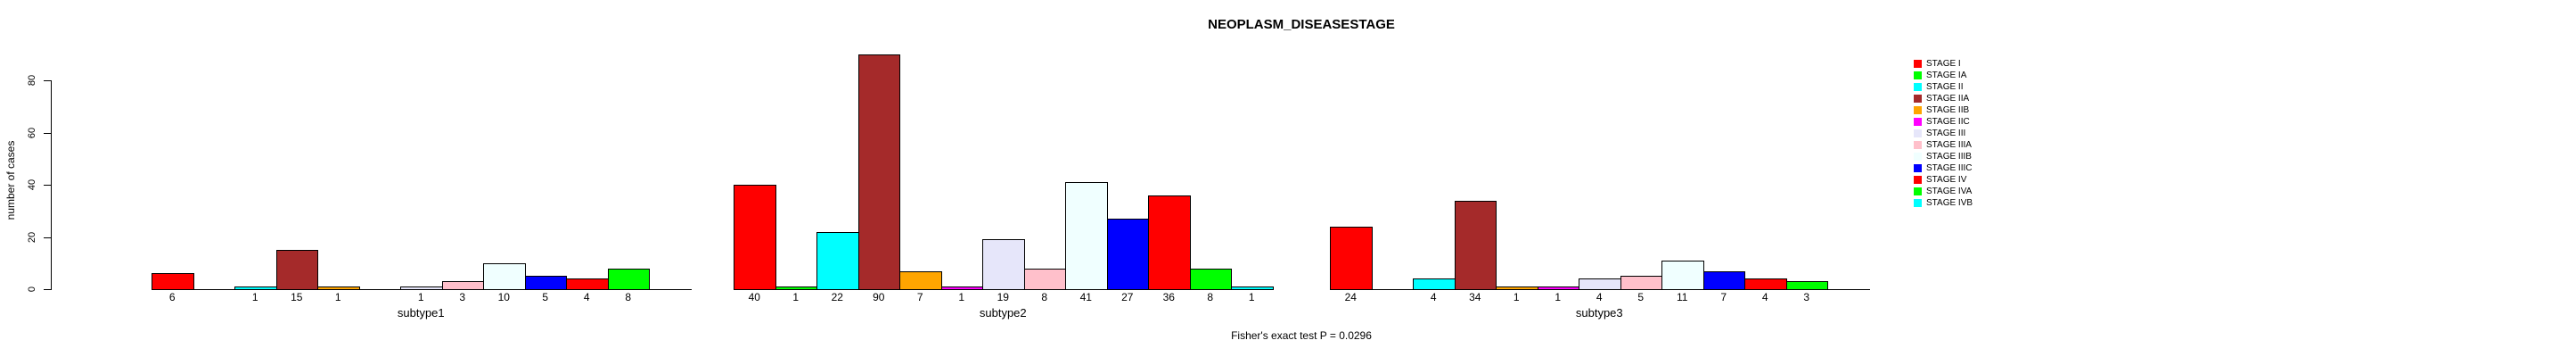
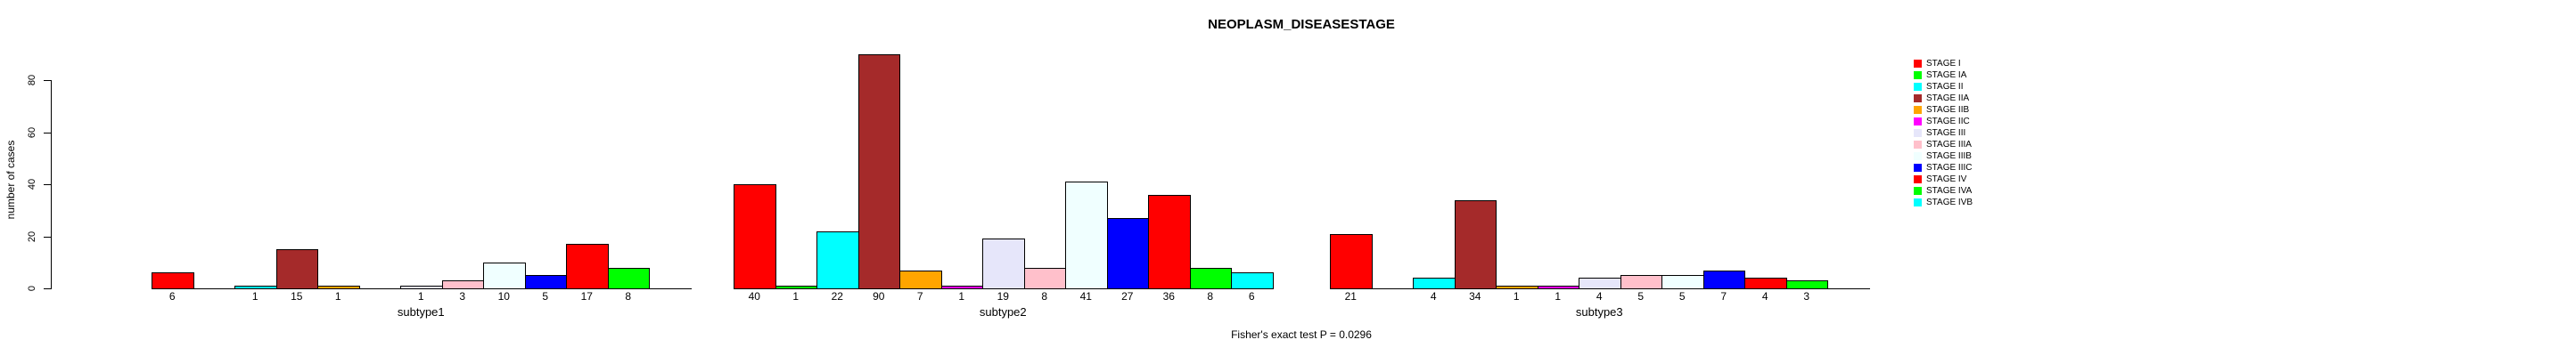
STAGE IV/subtype1: 4 -> 17
STAGE IVB/subtype2: 1 -> 6
STAGE I/subtype3: 24 -> 21
STAGE IIIB/subtype3: 11 -> 5
